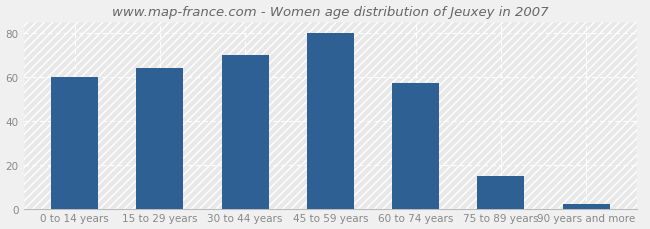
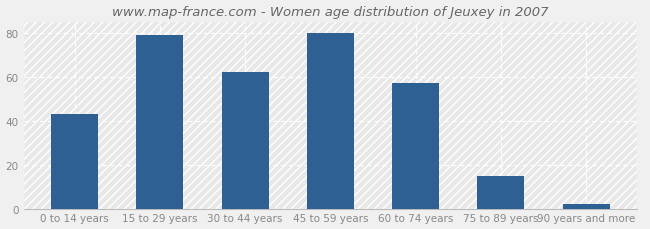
0 to 14 years: 60 -> 43
15 to 29 years: 64 -> 79
30 to 44 years: 70 -> 62
